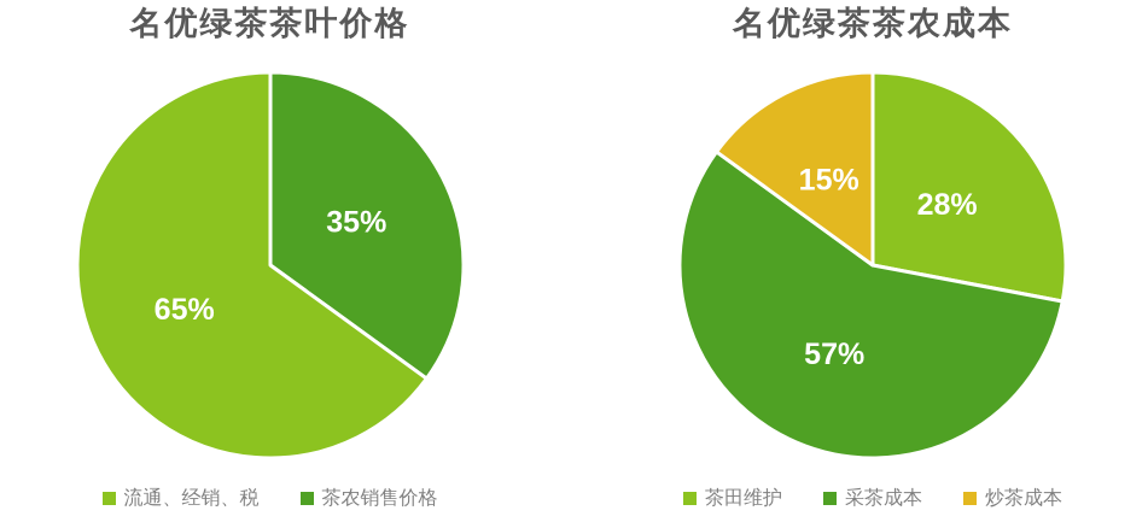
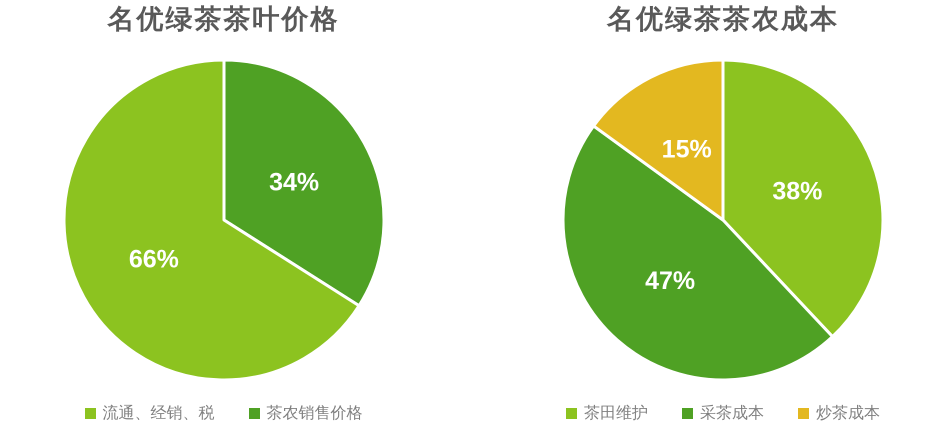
名优绿茶茶叶价格/茶农销售价格: 35% -> 34%
名优绿茶茶叶价格/流通、经销、税: 65% -> 66%
名优绿茶茶农成本/茶田维护: 28% -> 38%
名优绿茶茶农成本/采茶成本: 57% -> 47%
